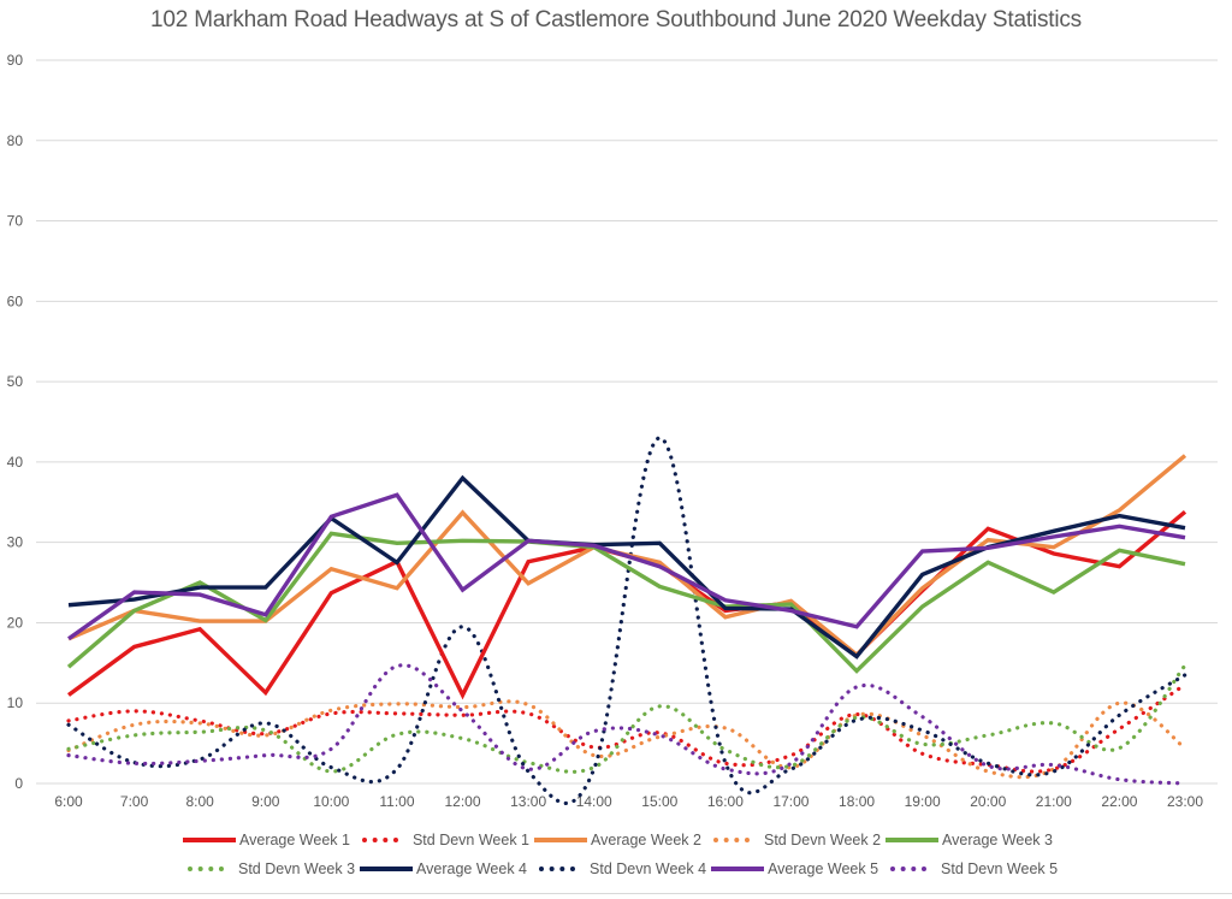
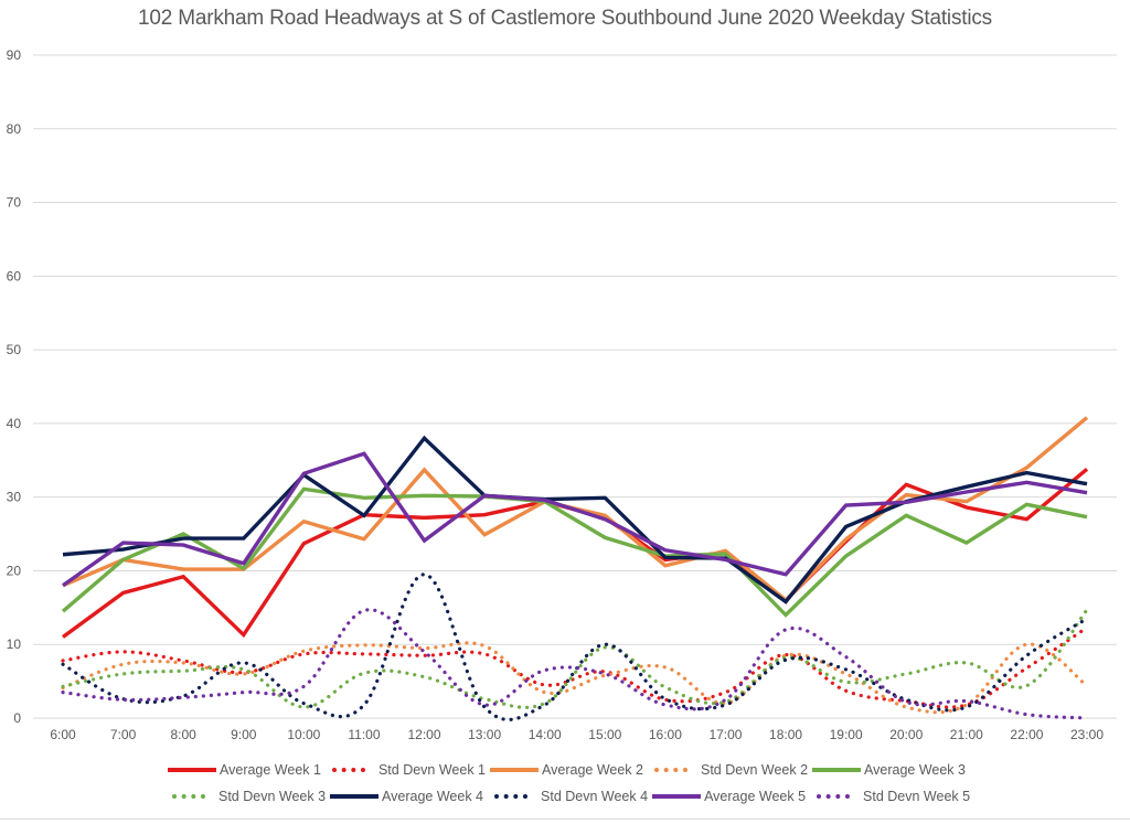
Average Week 1/12:00: 11 -> 27
Std Devn Week 4/15:00: 43 -> 10
